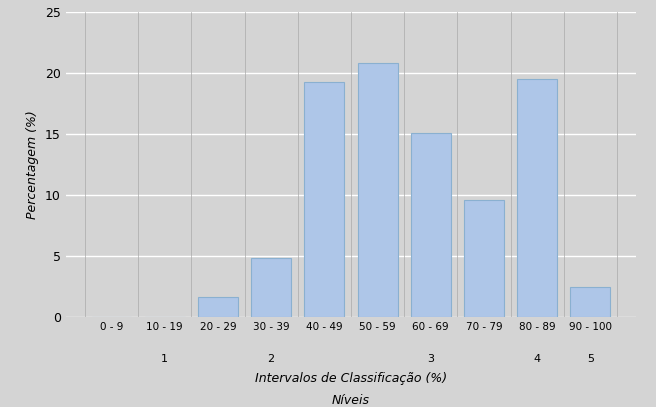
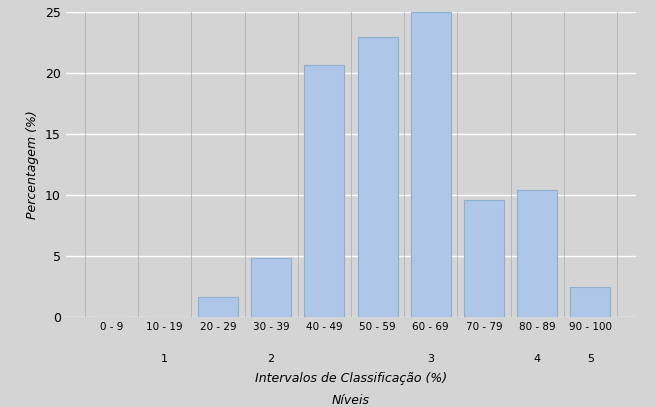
40 - 49: 19.3 -> 20.7
50 - 59: 20.8 -> 23.0
60 - 69: 15.1 -> 25.0
80 - 89: 19.5 -> 10.4
